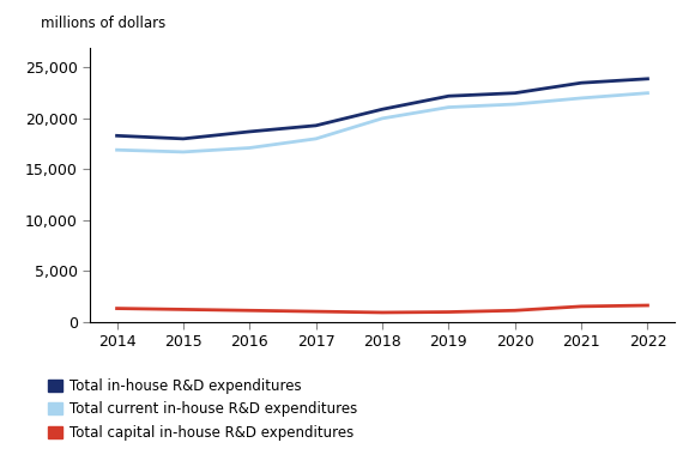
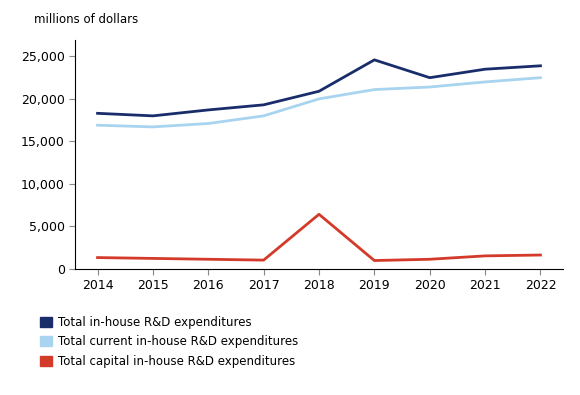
Total capital in-house R&D expenditures/2018: 900 -> 6,400
Total in-house R&D expenditures/2019: 22,200 -> 24,600
